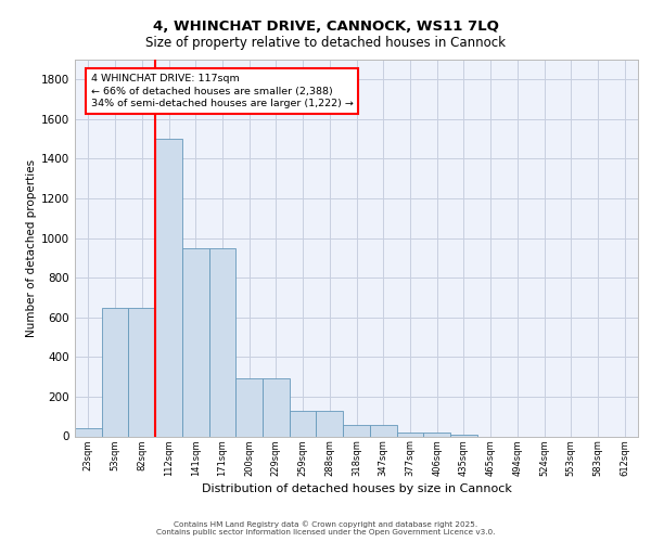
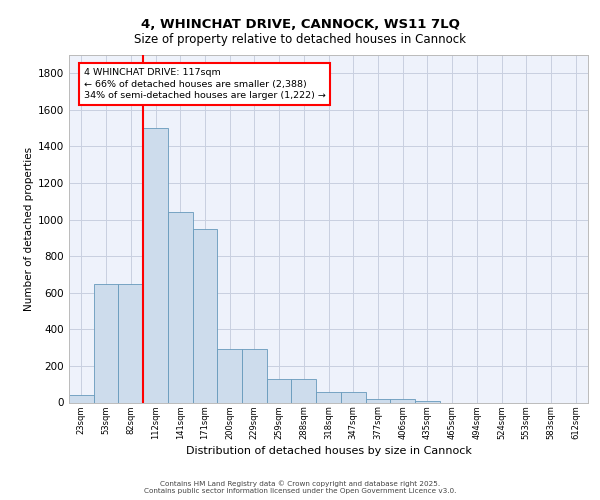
141sqm: 950 -> 1040
